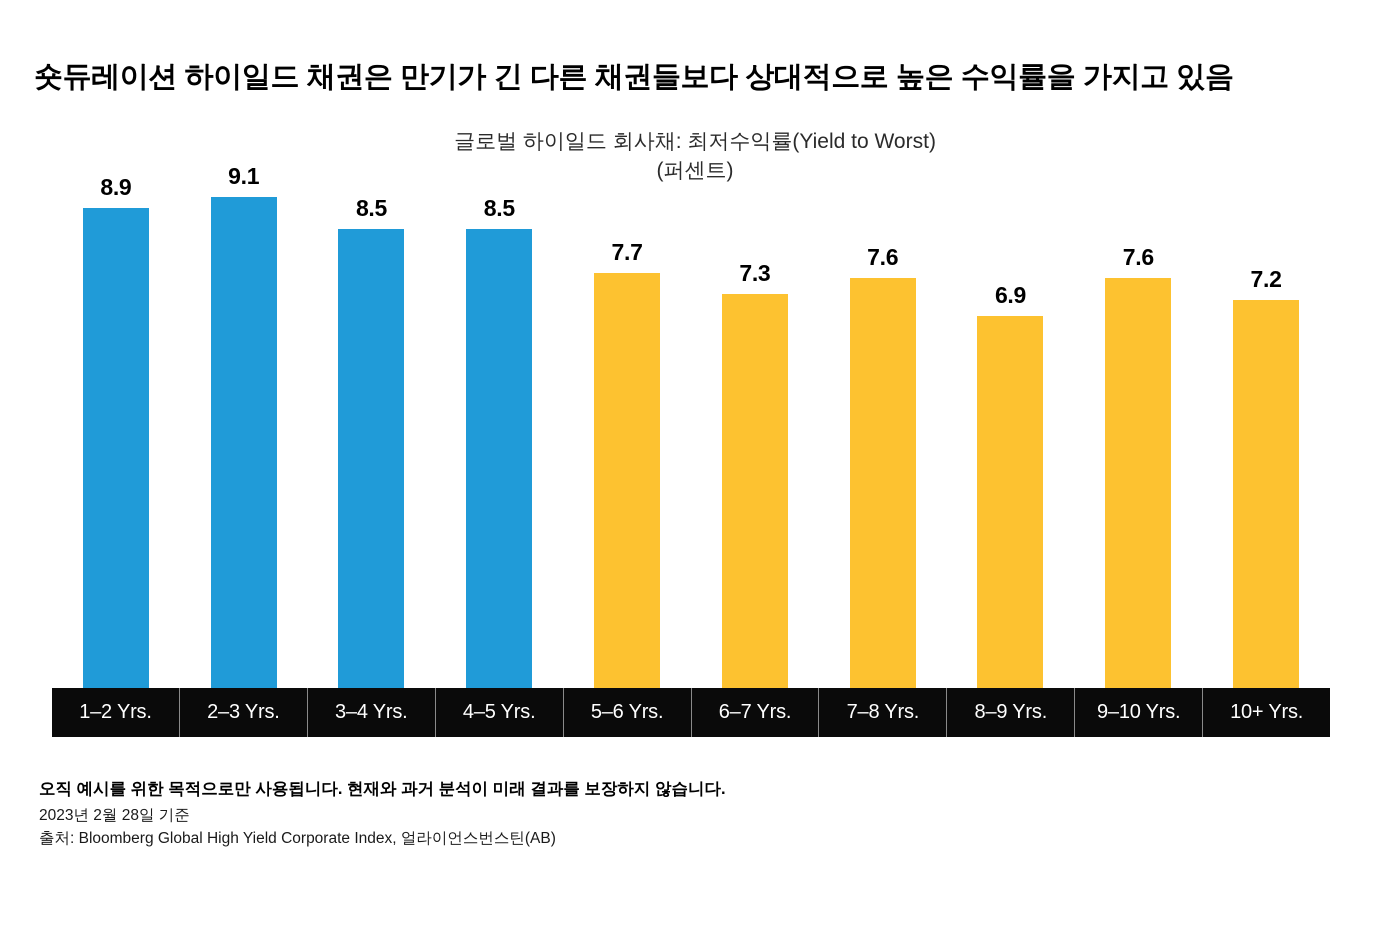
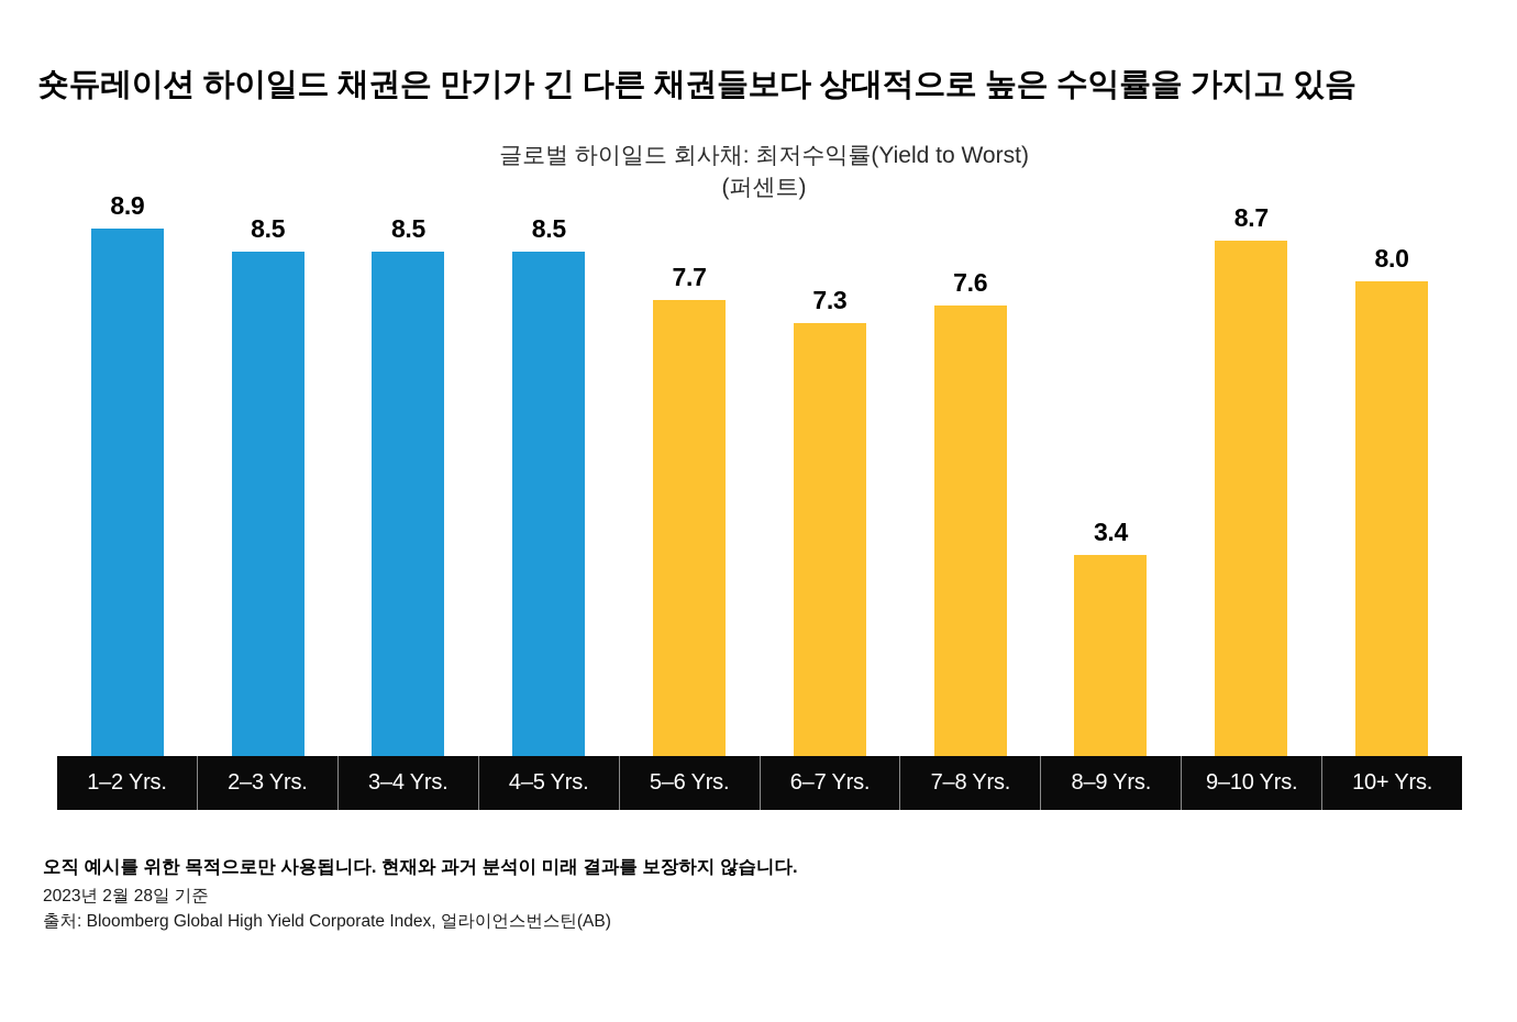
2–3 Yrs.: 9.1 -> 8.5
8–9 Yrs.: 6.9 -> 3.4
9–10 Yrs.: 7.6 -> 8.7
10+ Yrs.: 7.2 -> 8.0
